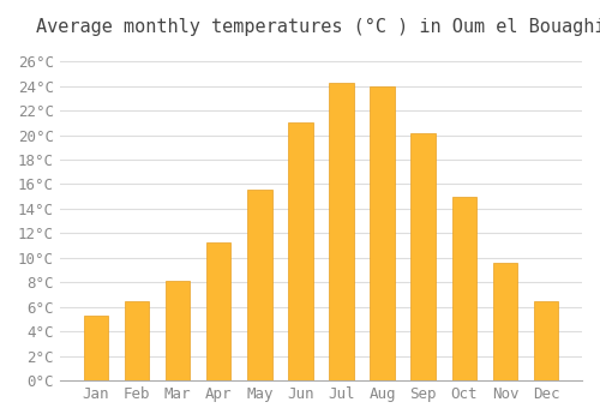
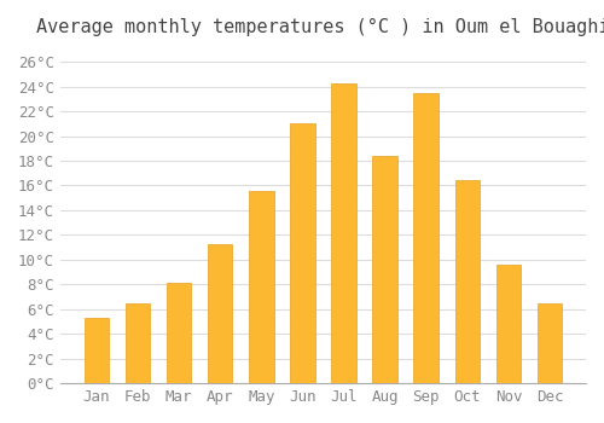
Aug: 24.0°C -> 18.4°C
Sep: 20.1°C -> 23.5°C
Oct: 15.0°C -> 16.4°C
